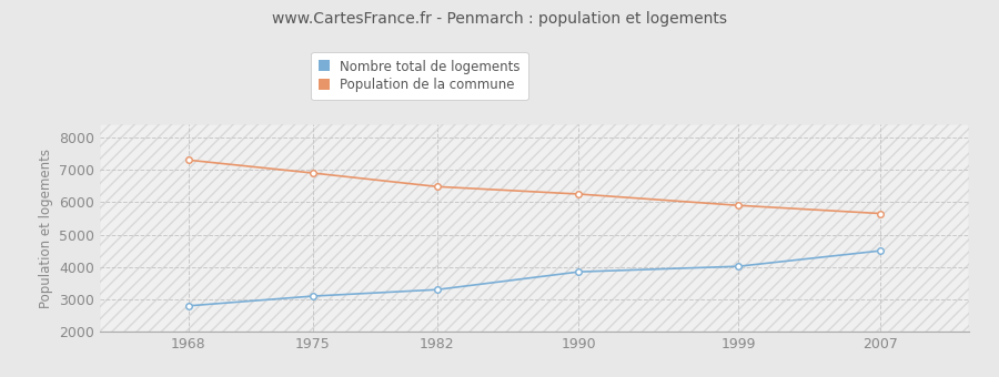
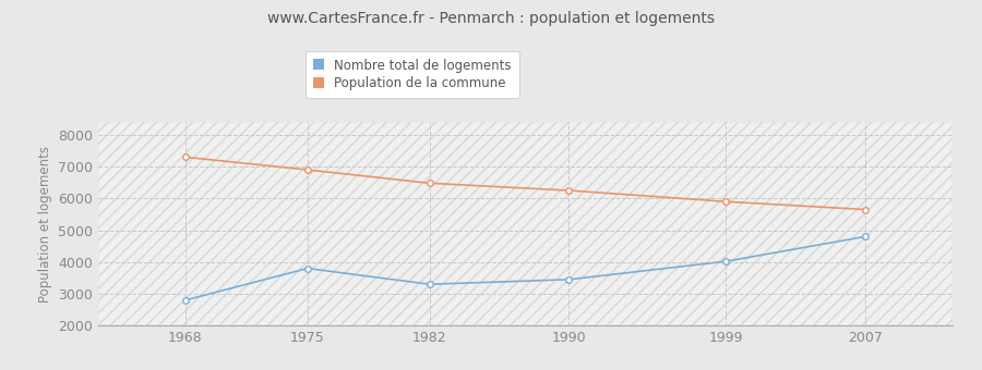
Nombre total de logements/1975: 3100 -> 3800
Nombre total de logements/1990: 3850 -> 3450
Nombre total de logements/2007: 4500 -> 4800
